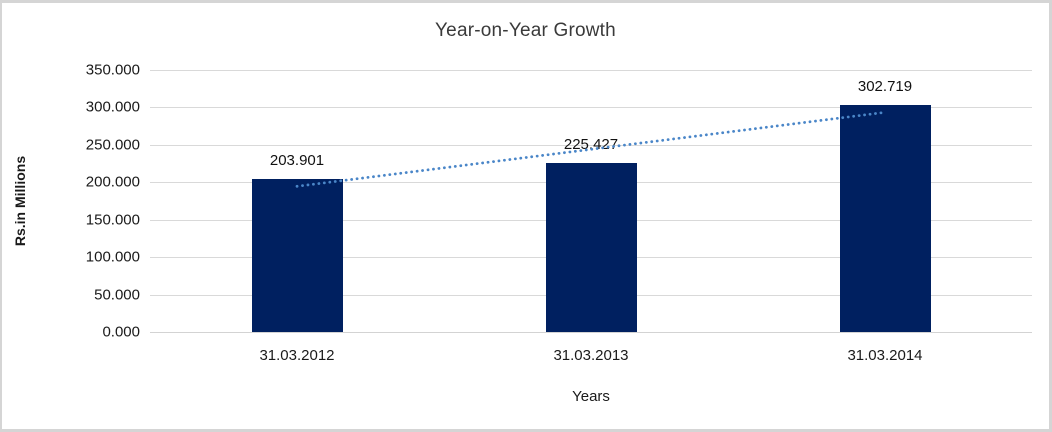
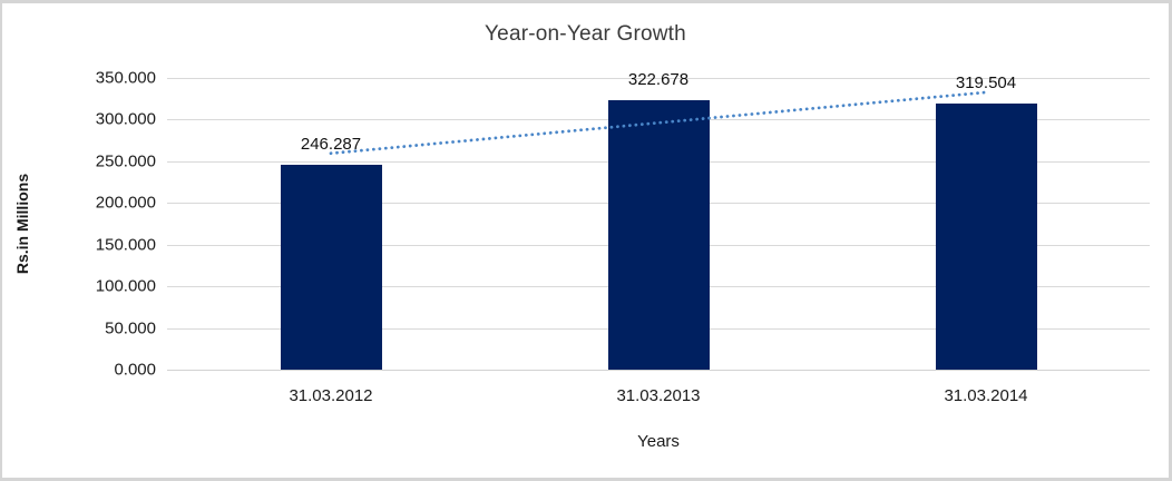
31.03.2012: 203.901 -> 246.287
31.03.2013: 225.427 -> 322.678
31.03.2014: 302.719 -> 319.504
